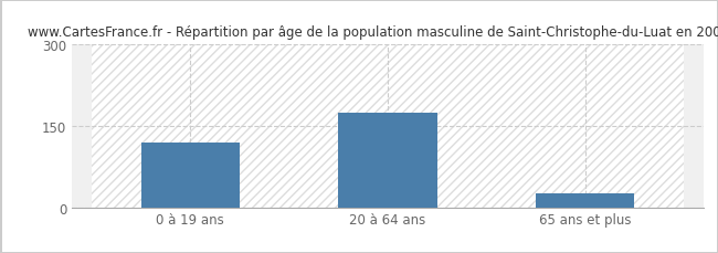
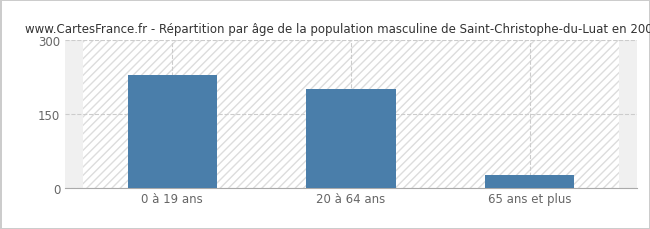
0 à 19 ans: 120 -> 230
20 à 64 ans: 175 -> 200
